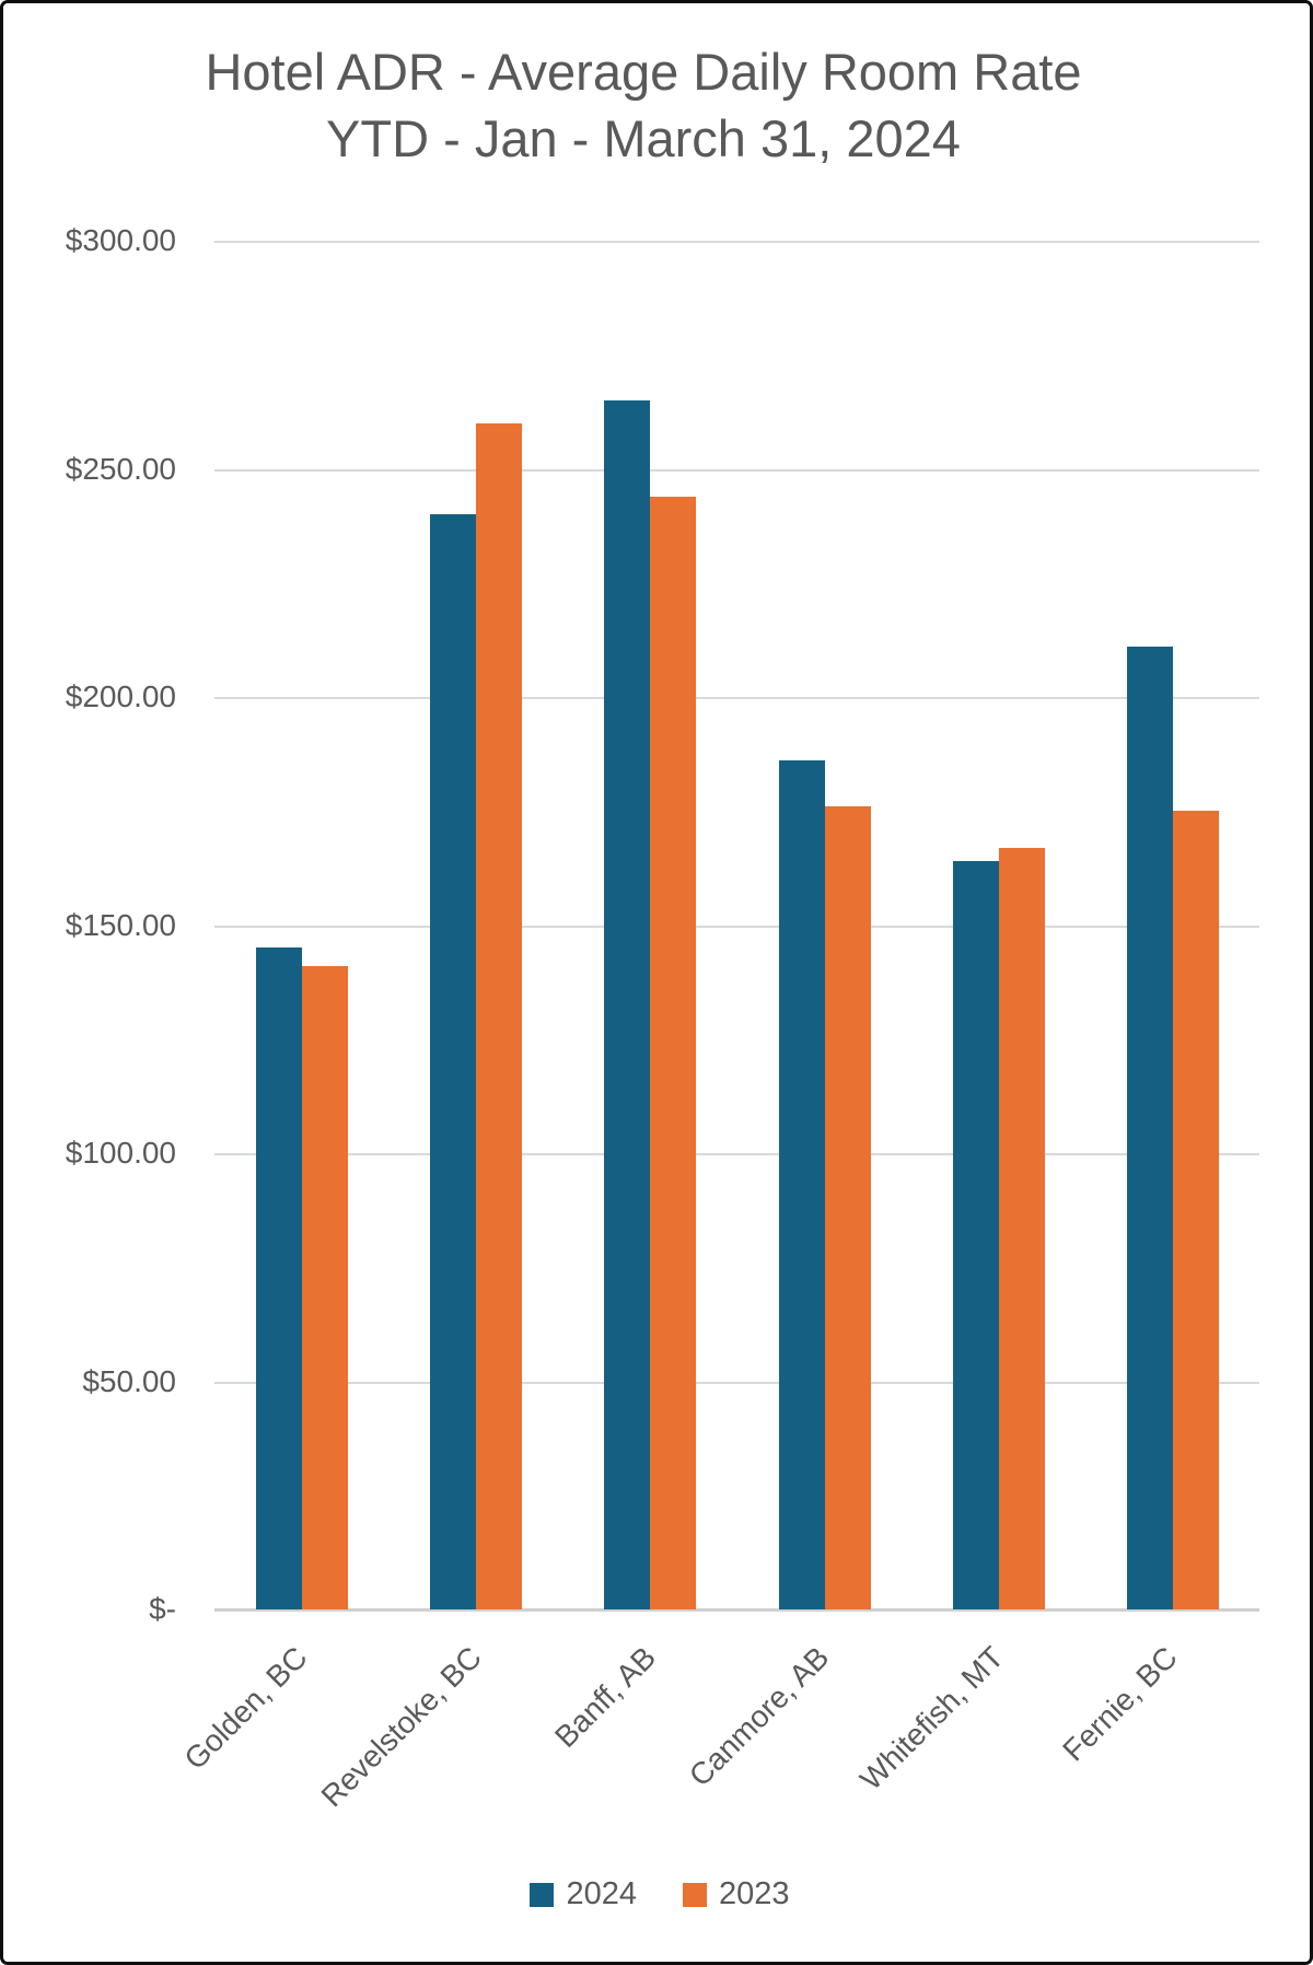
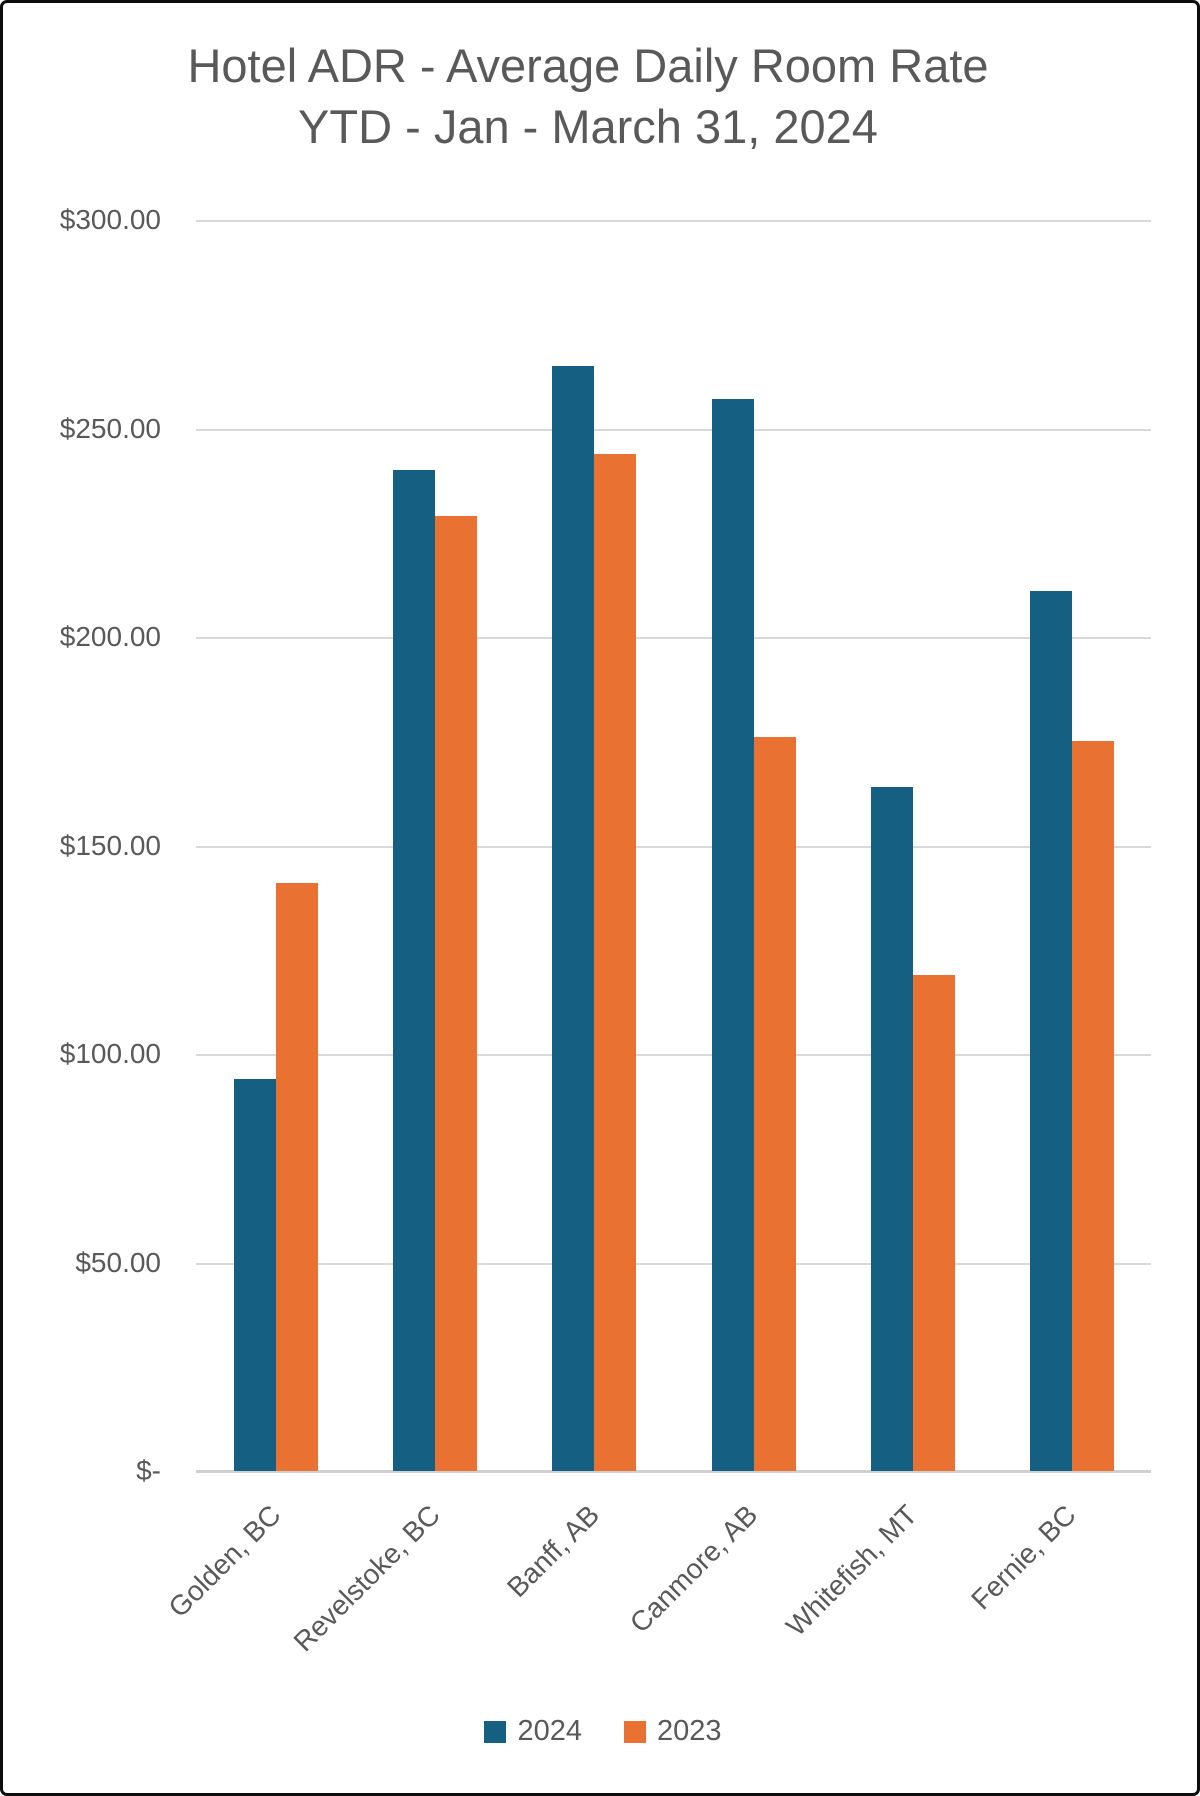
2024/Golden, BC: $145 -> $94
2023/Revelstoke, BC: $260 -> $229
2024/Canmore, AB: $186 -> $257
2023/Whitefish, MT: $167 -> $119
